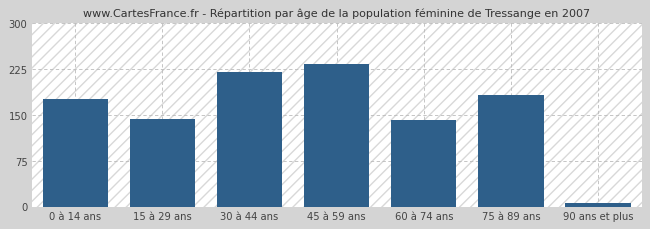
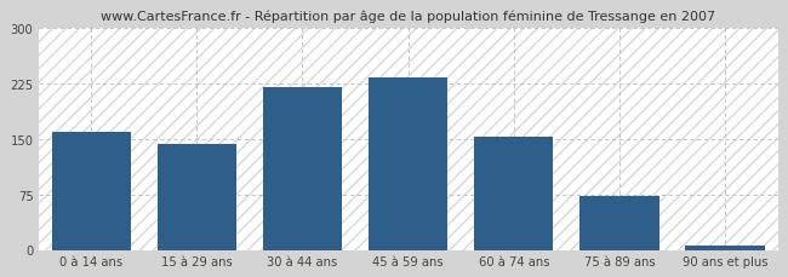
0 à 14 ans: 176 -> 160
60 à 74 ans: 142 -> 153
75 à 89 ans: 182 -> 73
